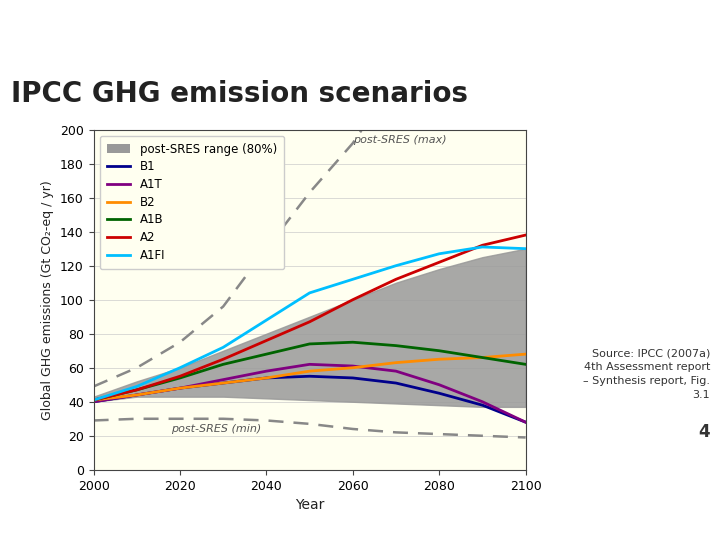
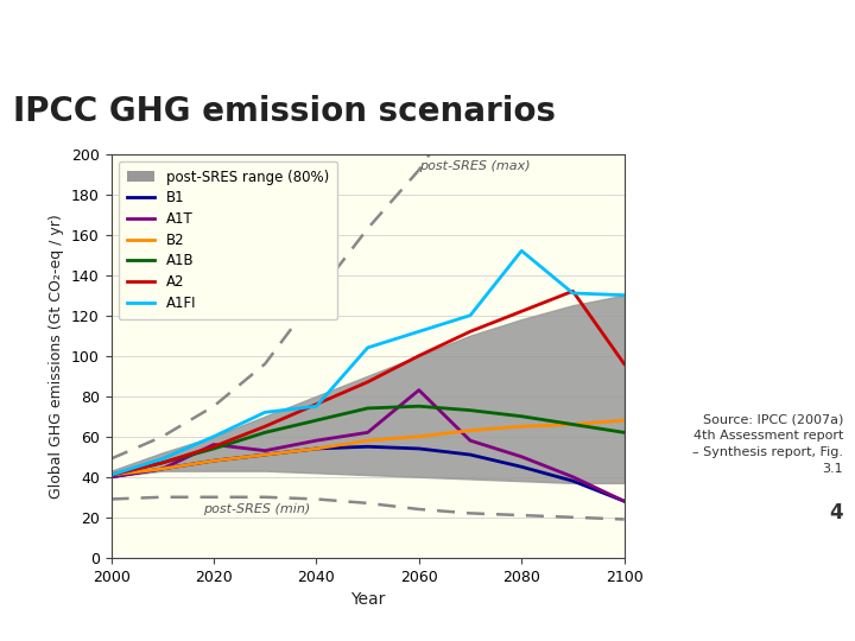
A1T/2020: 48 -> 56
A1FI/2040: 88 -> 75
A1T/2060: 61 -> 83
A1FI/2080: 127 -> 152
A2/2100: 138 -> 96
